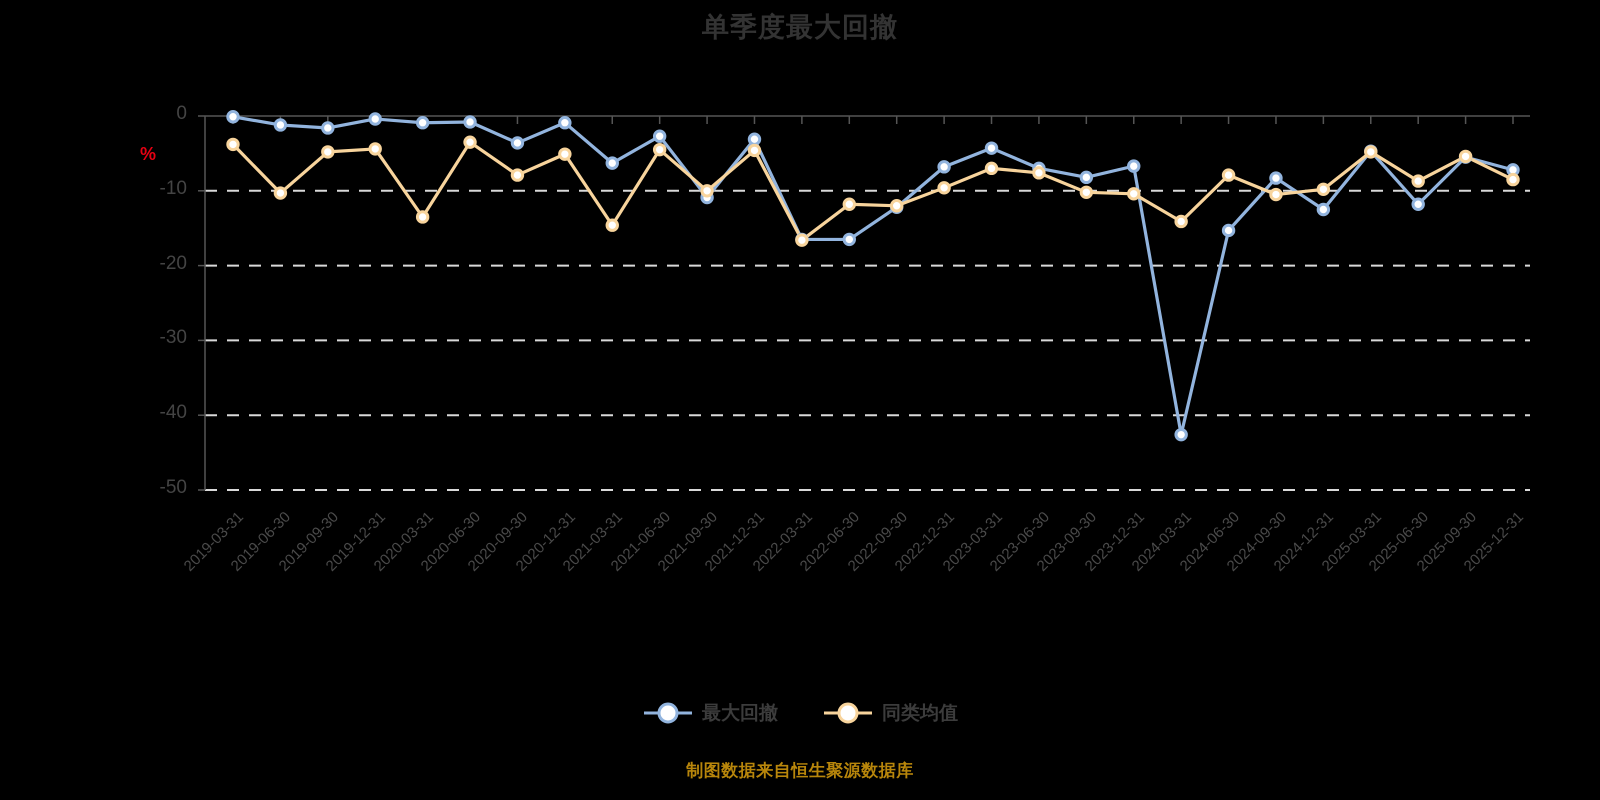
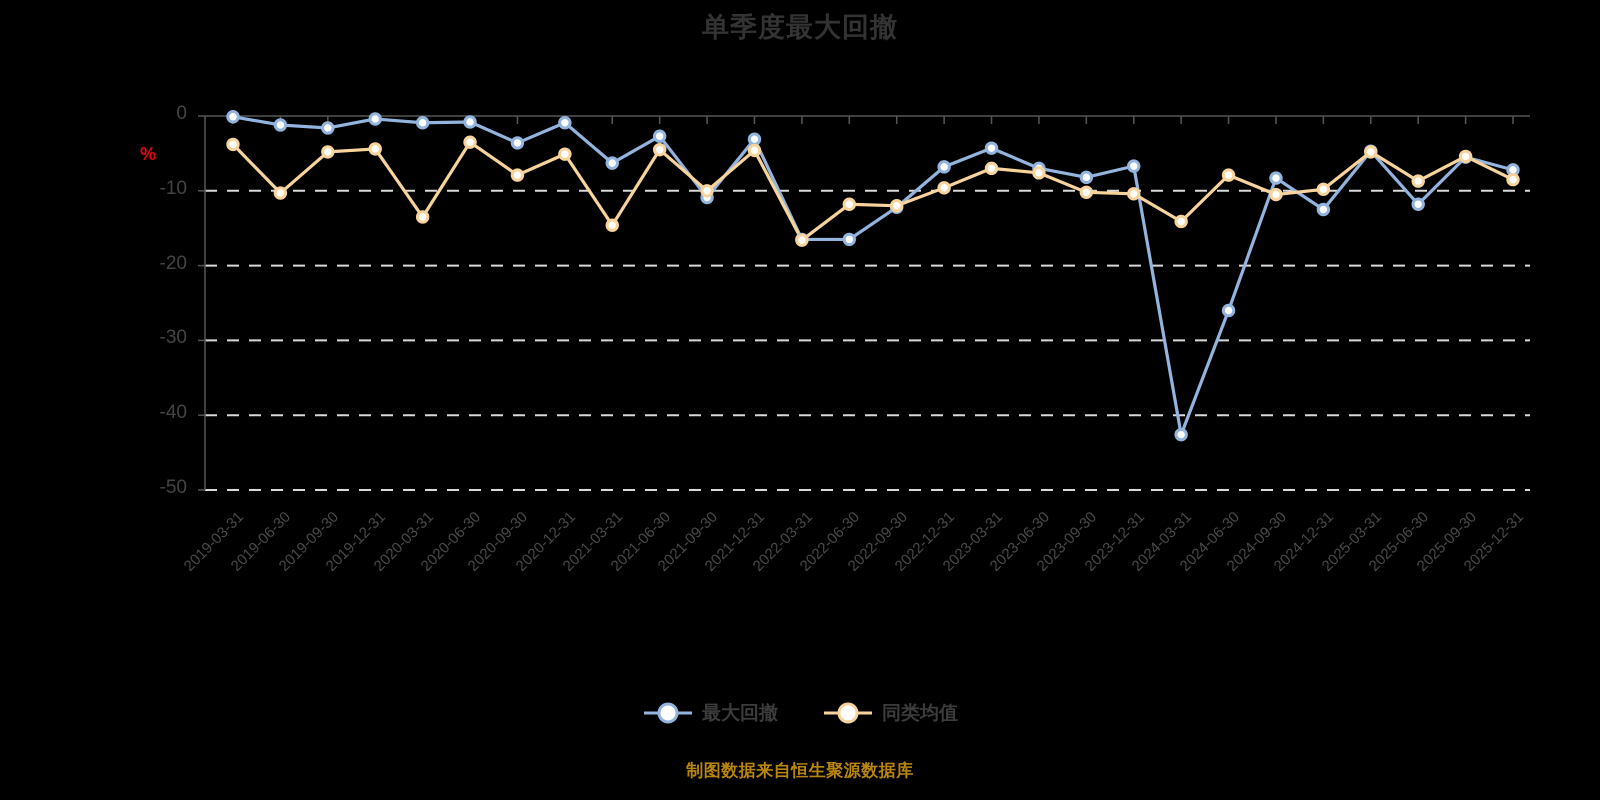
最大回撤/2024-06-30: -15 -> -26
